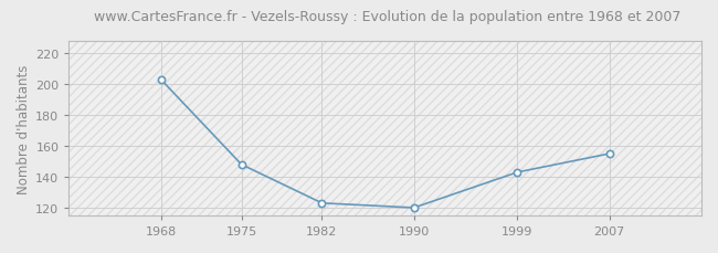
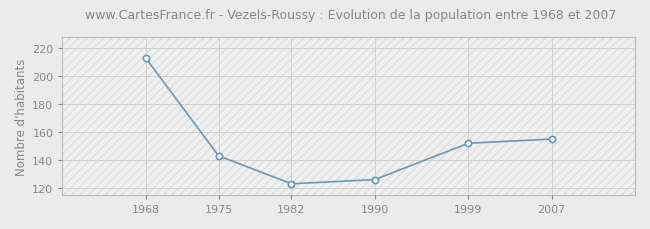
1968: 203 -> 213
1975: 148 -> 143
1990: 120 -> 126
1999: 143 -> 152
